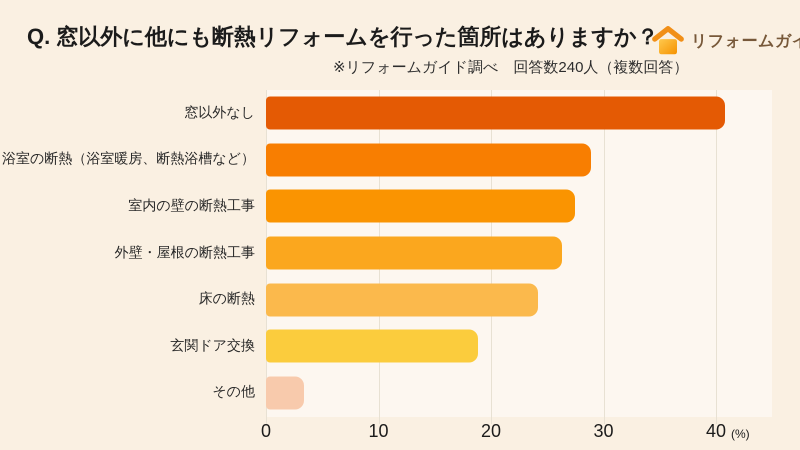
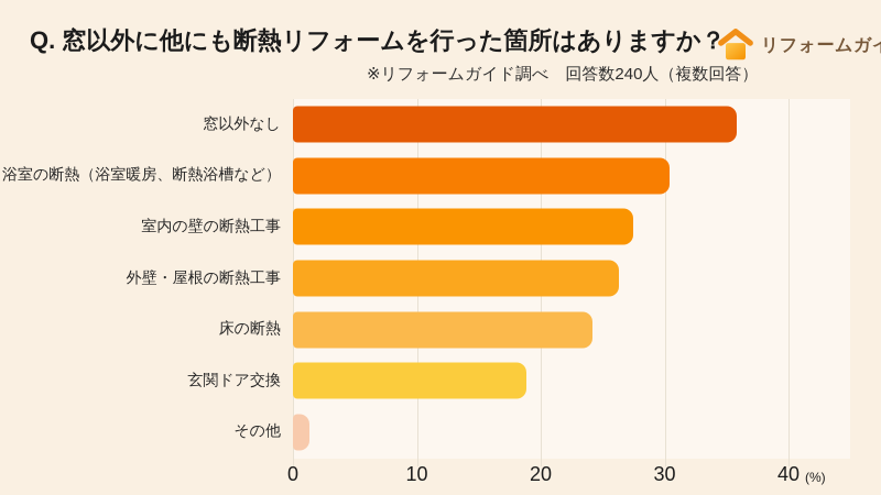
窓以外なし: 40.8 -> 35.8
浴室の断熱（浴室暖房、断熱浴槽など）: 28.9 -> 30.4
その他: 3.4 -> 1.3
